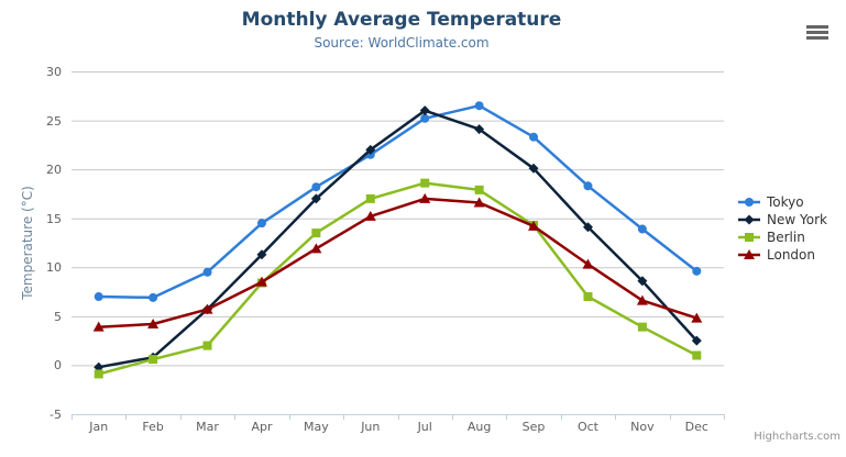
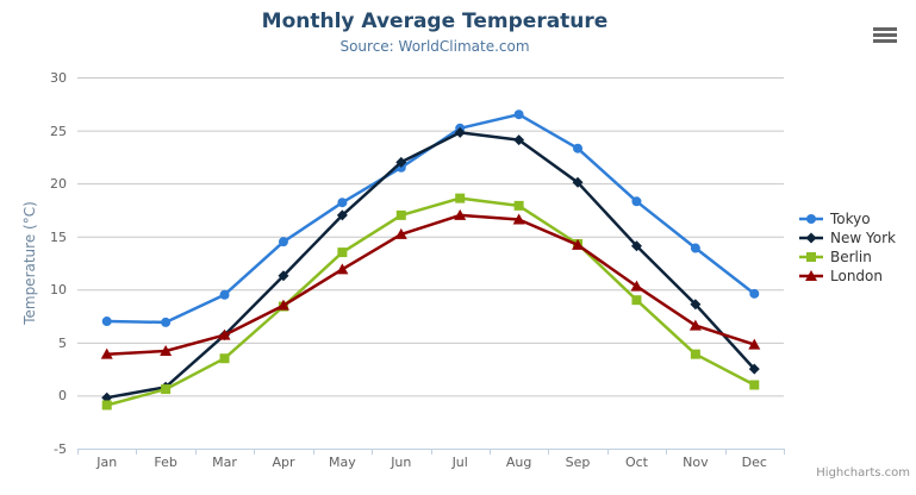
Berlin/Mar: 2 -> 4
New York/Jul: 26 -> 25
Berlin/Oct: 7 -> 9
